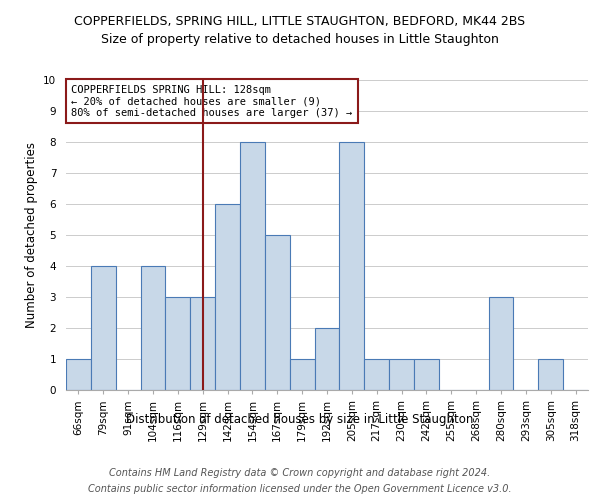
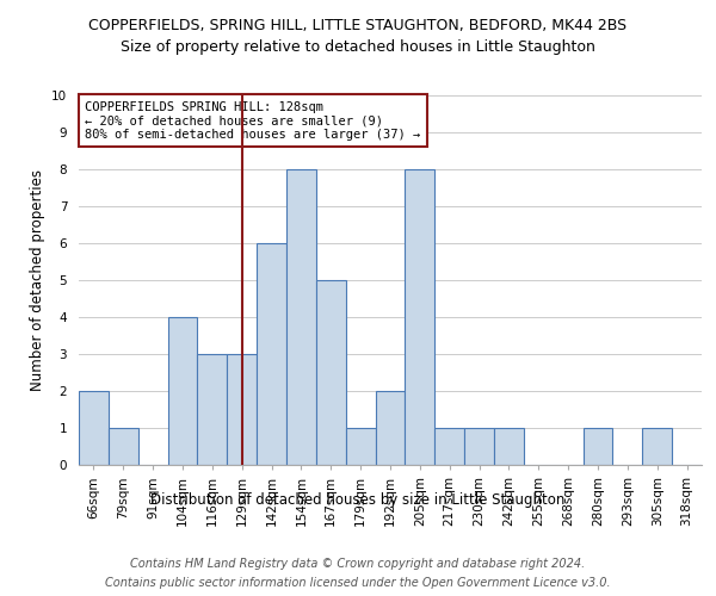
66sqm: 1 -> 2
79sqm: 4 -> 1
280sqm: 3 -> 1
